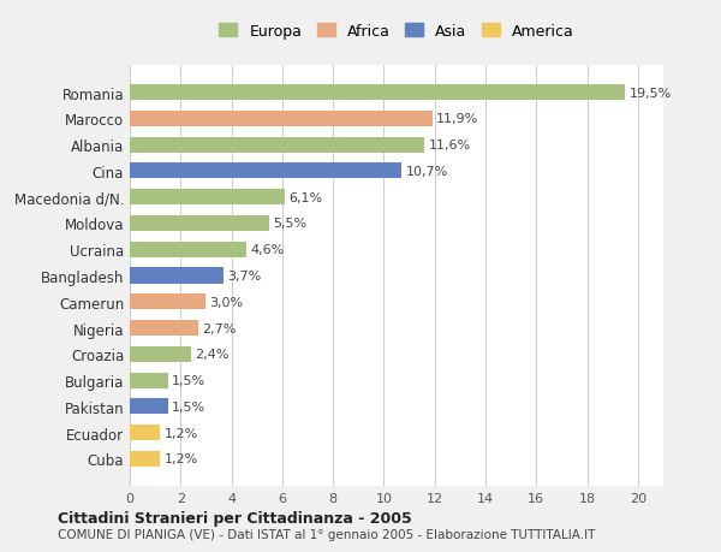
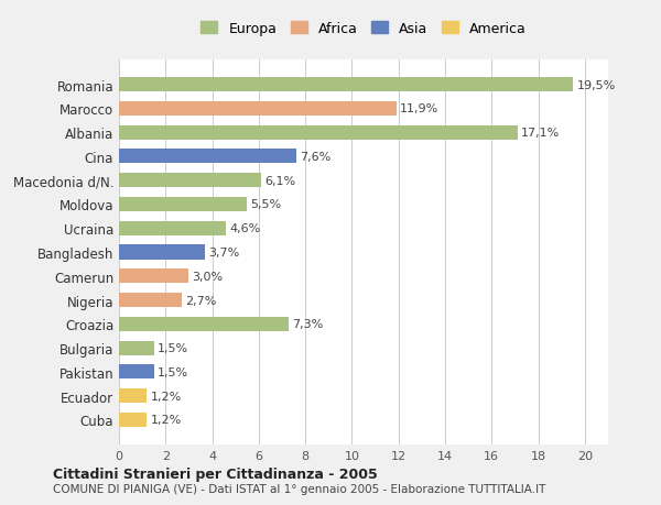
Albania: 11,6% -> 17,1%
Cina: 10,7% -> 7,6%
Croazia: 2,4% -> 7,3%
